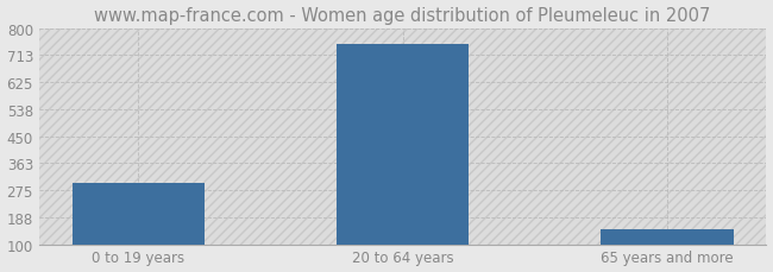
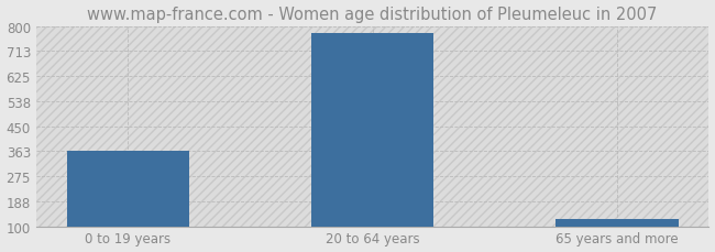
0 to 19 years: 300 -> 363
20 to 64 years: 750 -> 775
65 years and more: 150 -> 127
